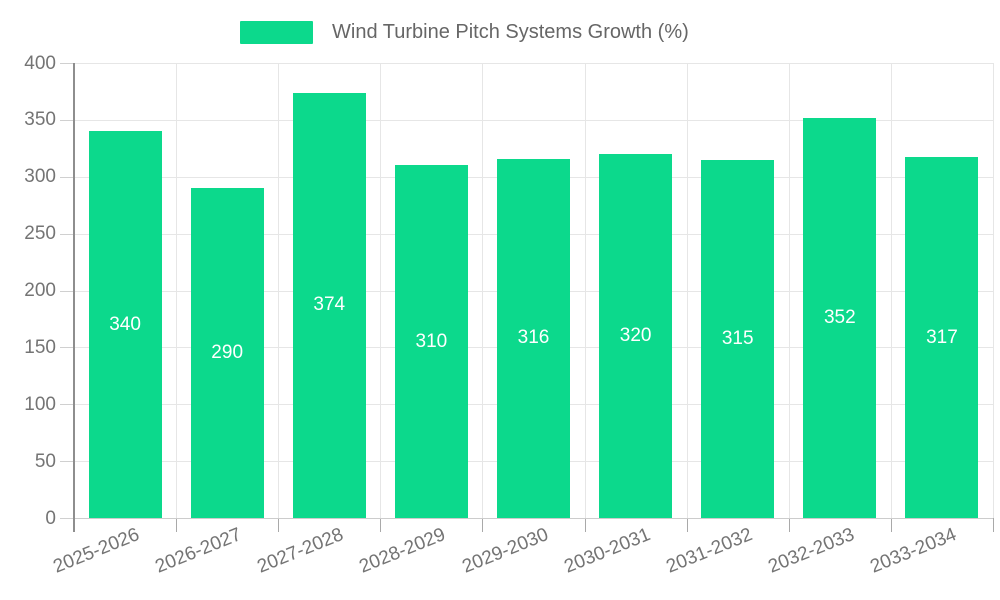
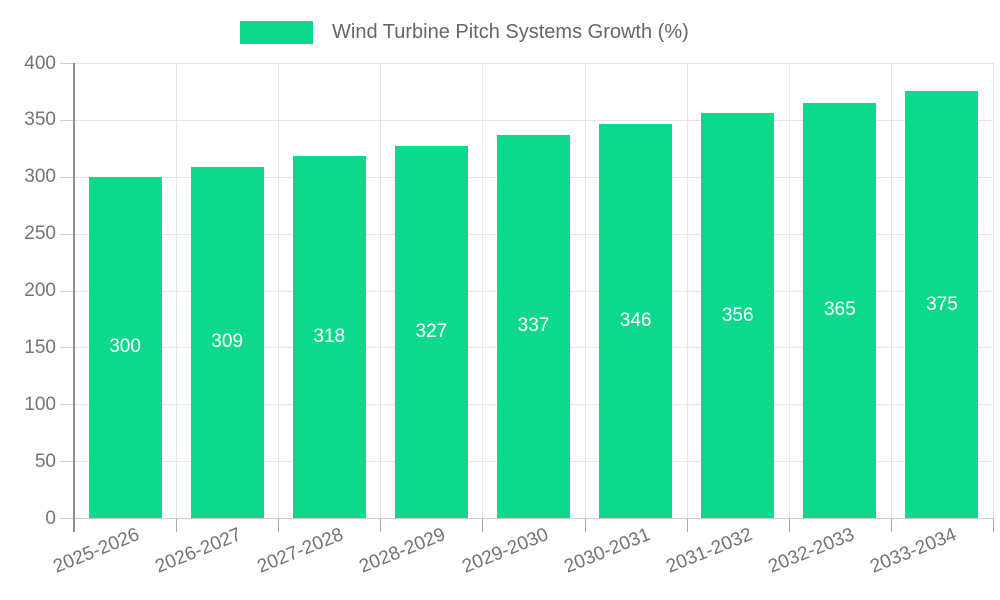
2025-2026: 340 -> 300
2026-2027: 290 -> 309
2027-2028: 374 -> 318
2028-2029: 310 -> 327
2029-2030: 316 -> 337
2030-2031: 320 -> 346
2031-2032: 315 -> 356
2032-2033: 352 -> 365
2033-2034: 317 -> 375
